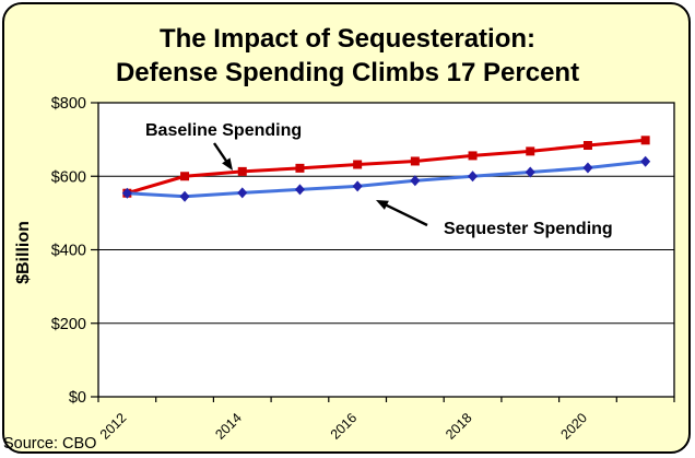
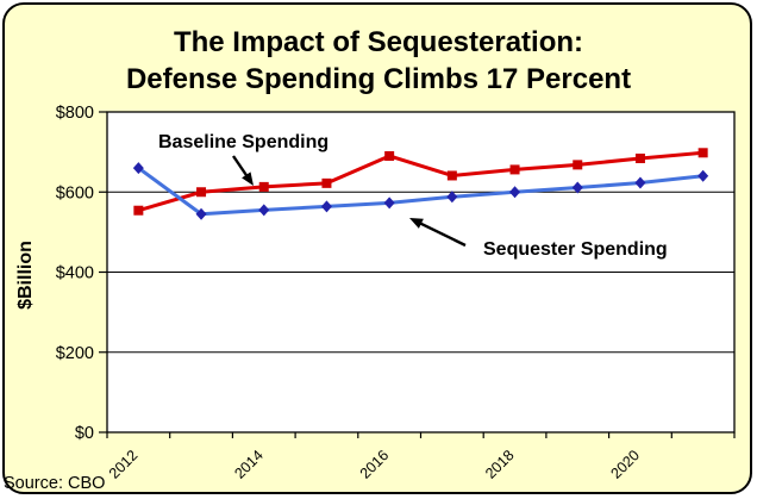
Sequester Spending/2012: $550 -> $660
Baseline Spending/2016: $630 -> $690
